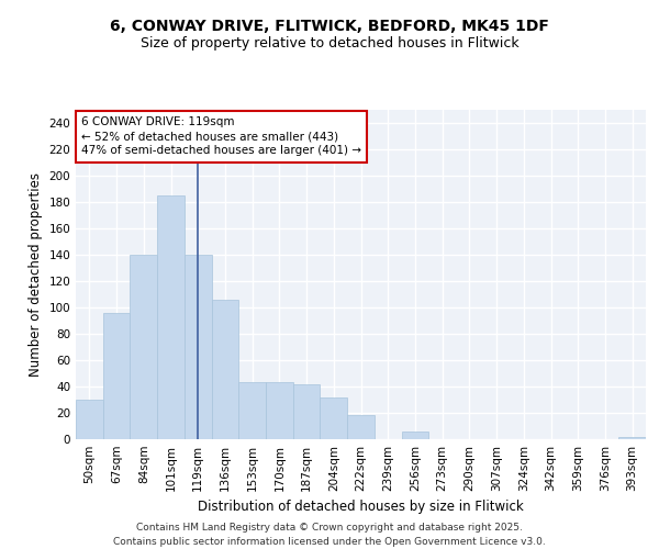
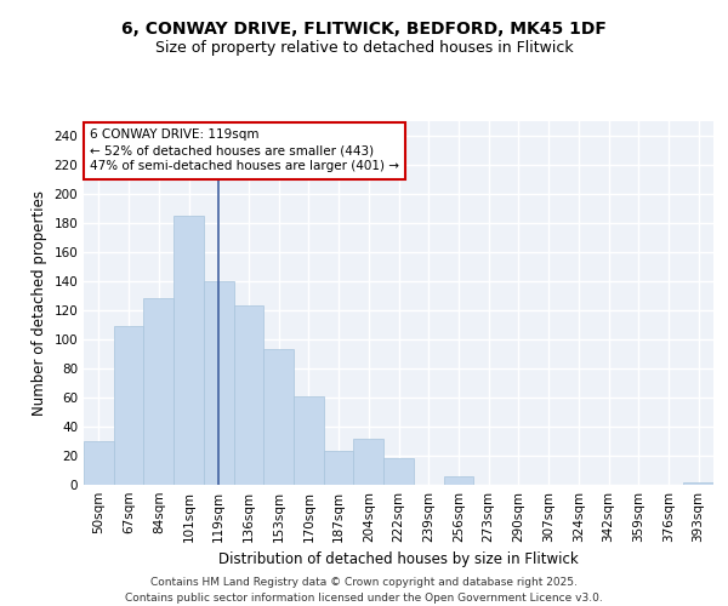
67sqm: 96 -> 109
84sqm: 140 -> 128
136sqm: 106 -> 123
153sqm: 43 -> 93
170sqm: 43 -> 61
187sqm: 42 -> 23
